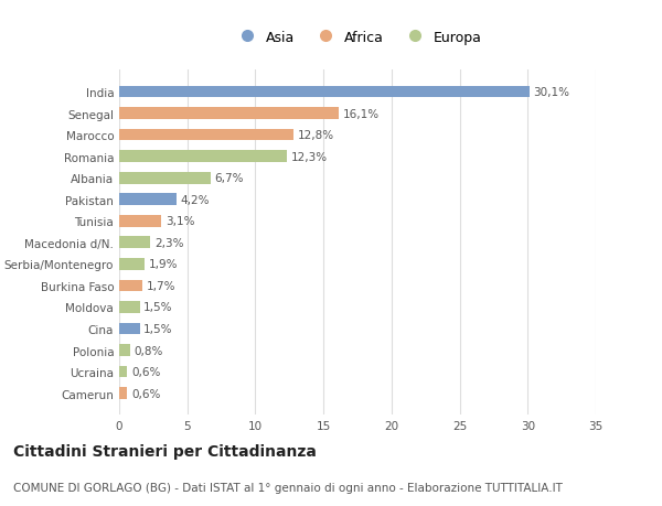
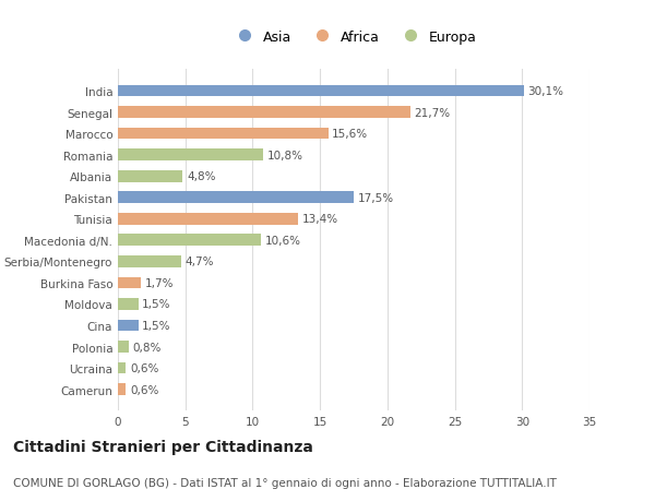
Senegal: 16,1% -> 21,7%
Marocco: 12,8% -> 15,6%
Romania: 12,3% -> 10,8%
Albania: 6,7% -> 4,8%
Pakistan: 4,2% -> 17,5%
Tunisia: 3,1% -> 13,4%
Macedonia d/N.: 2,3% -> 10,6%
Serbia/Montenegro: 1,9% -> 4,7%
